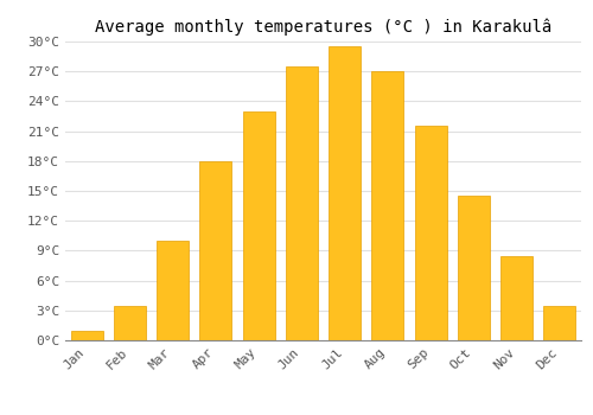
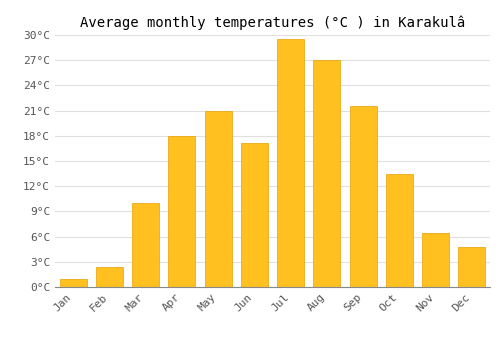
Feb: 3.5°C -> 2.4°C
May: 23.0°C -> 21.0°C
Jun: 27.5°C -> 17.2°C
Oct: 14.5°C -> 13.4°C
Nov: 8.5°C -> 6.4°C
Dec: 3.5°C -> 4.8°C
